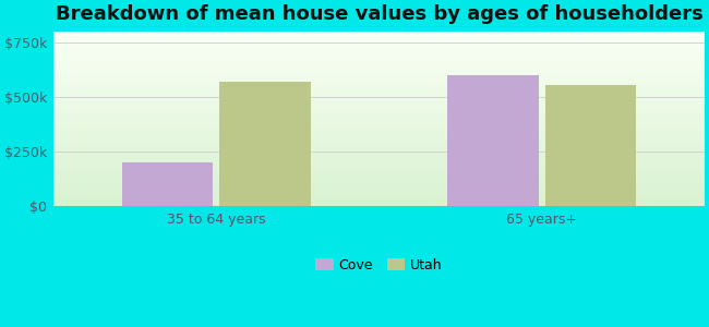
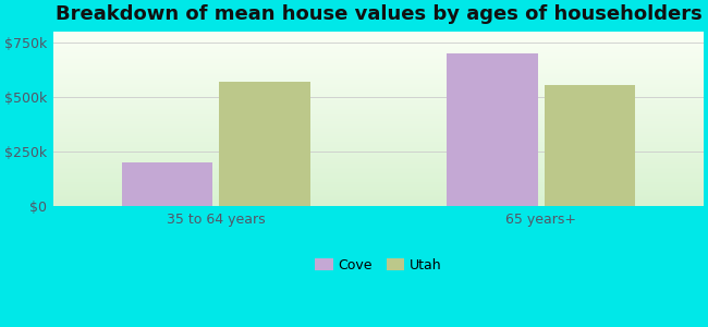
Cove/65 years+: $600k -> $700k
